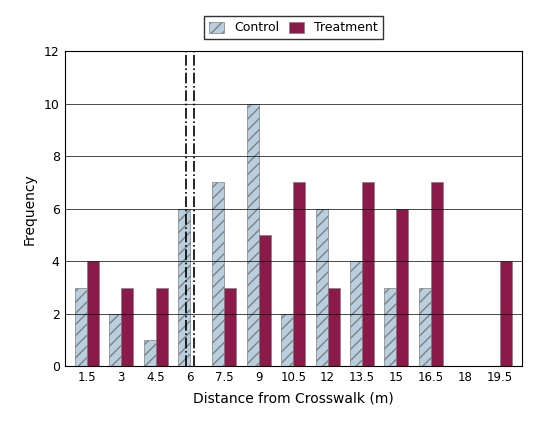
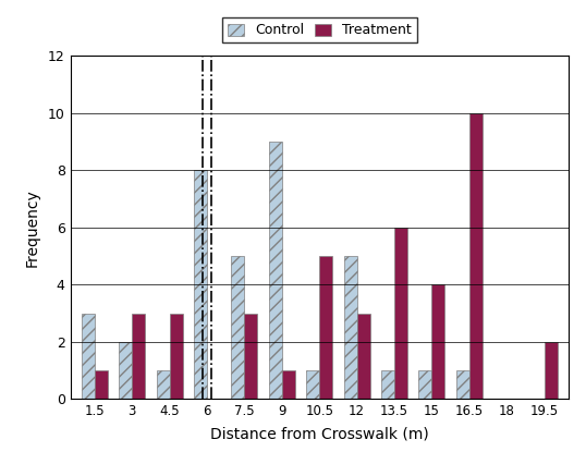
Treatment/1.5: 4 -> 1
Control/6: 6 -> 8
Control/7.5: 7 -> 5
Control/9: 10 -> 9
Treatment/9: 5 -> 1
Control/10.5: 2 -> 1
Treatment/10.5: 7 -> 5
Control/12: 6 -> 5
Control/13.5: 4 -> 1
Treatment/13.5: 7 -> 6
Control/15: 3 -> 1
Treatment/15: 6 -> 4
Control/16.5: 3 -> 1
Treatment/16.5: 7 -> 10
Treatment/19.5: 4 -> 2
